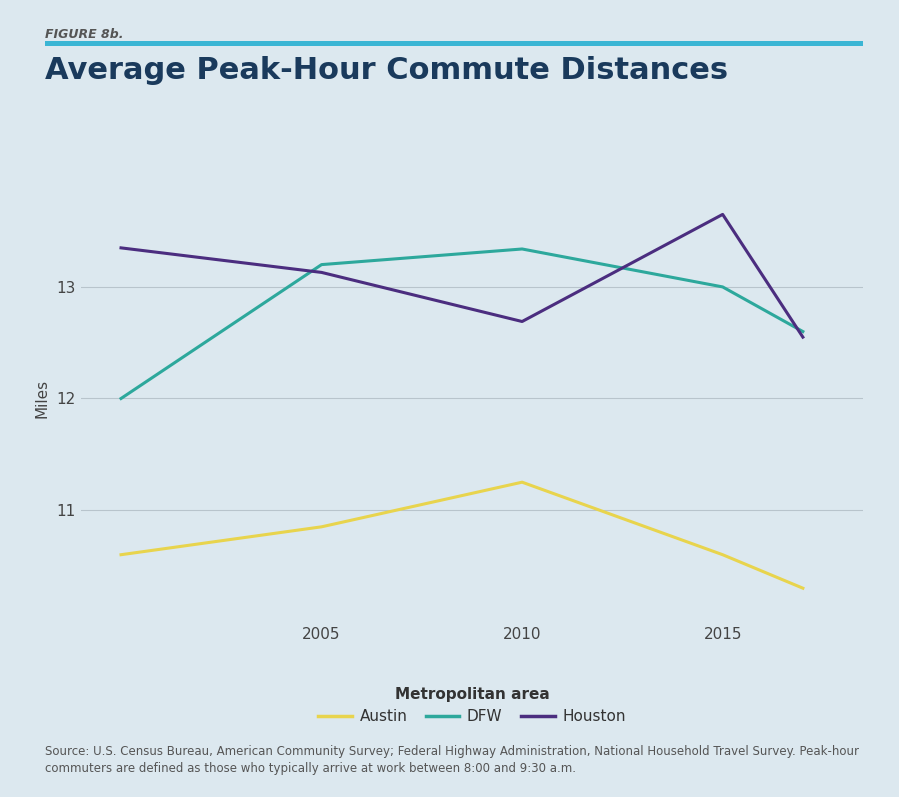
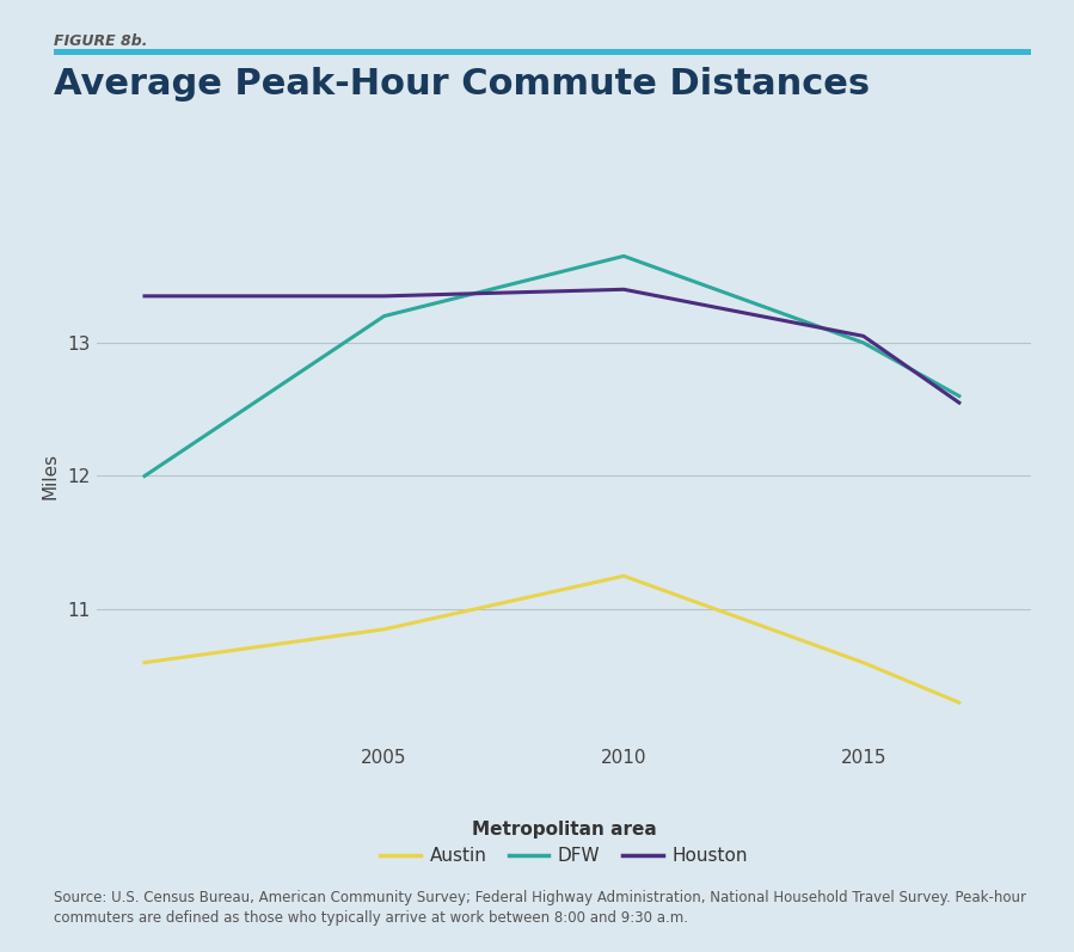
Houston/2005: 13.13 -> 13.35
DFW/2010: 13.34 -> 13.65
Houston/2010: 12.69 -> 13.40
Houston/2015: 13.65 -> 13.05
